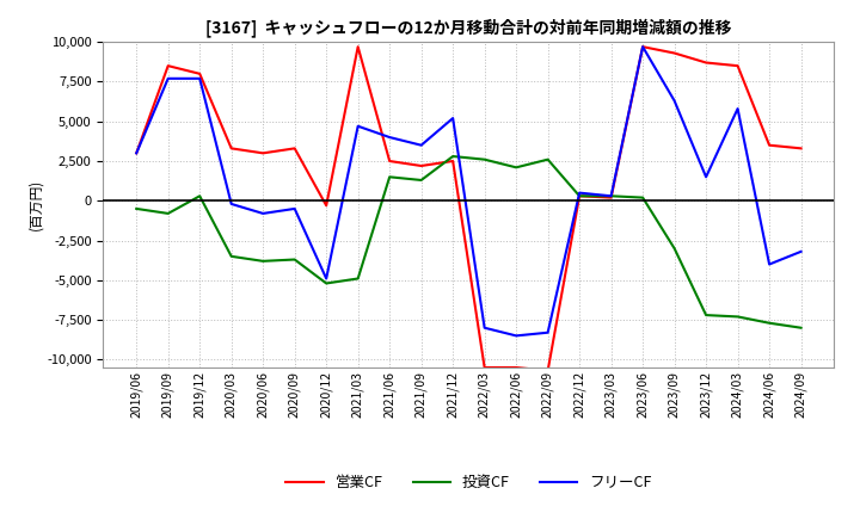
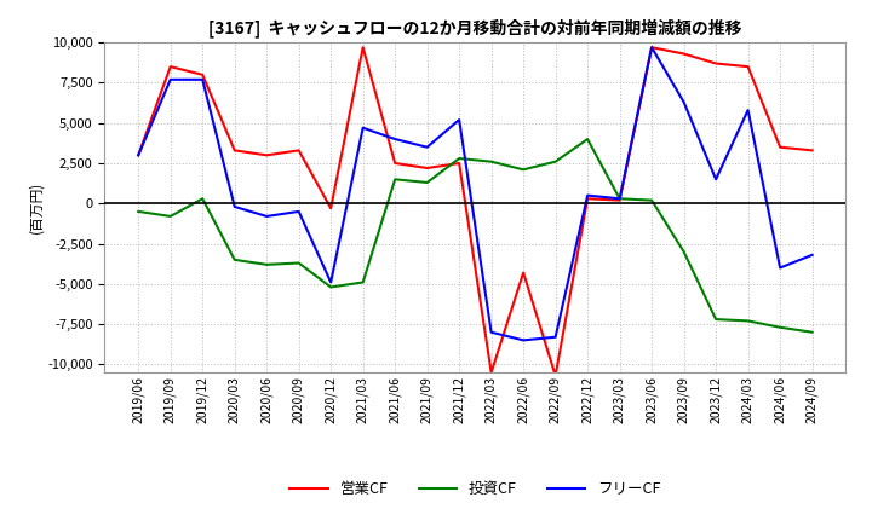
営業CF/2022/06: -10,500 -> -4,300
投資CF/2022/12: 300 -> 4,000
